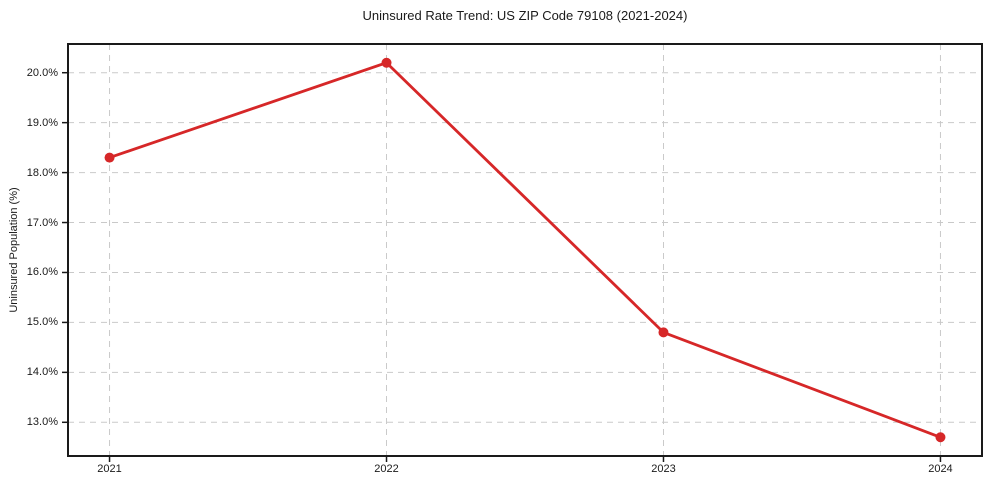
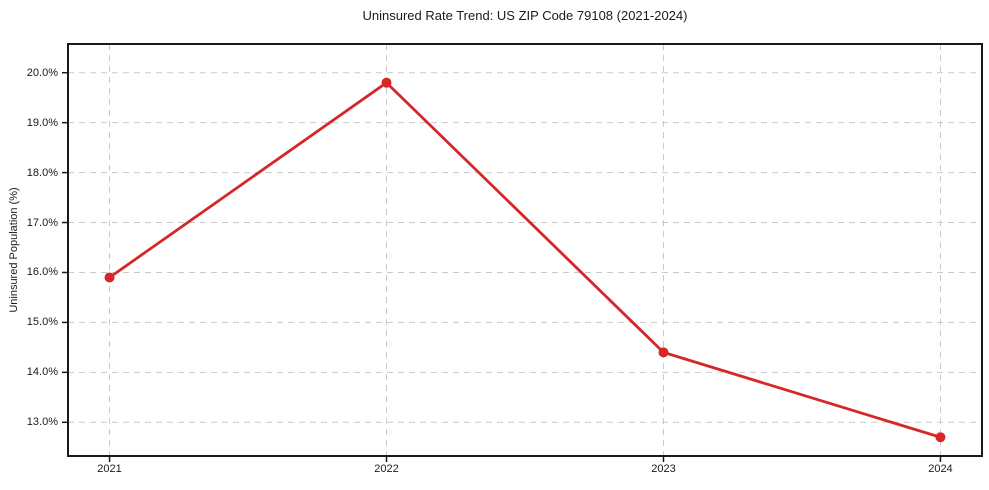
2021: 18.3% -> 15.9%
2022: 20.2% -> 19.8%
2023: 14.8% -> 14.4%
